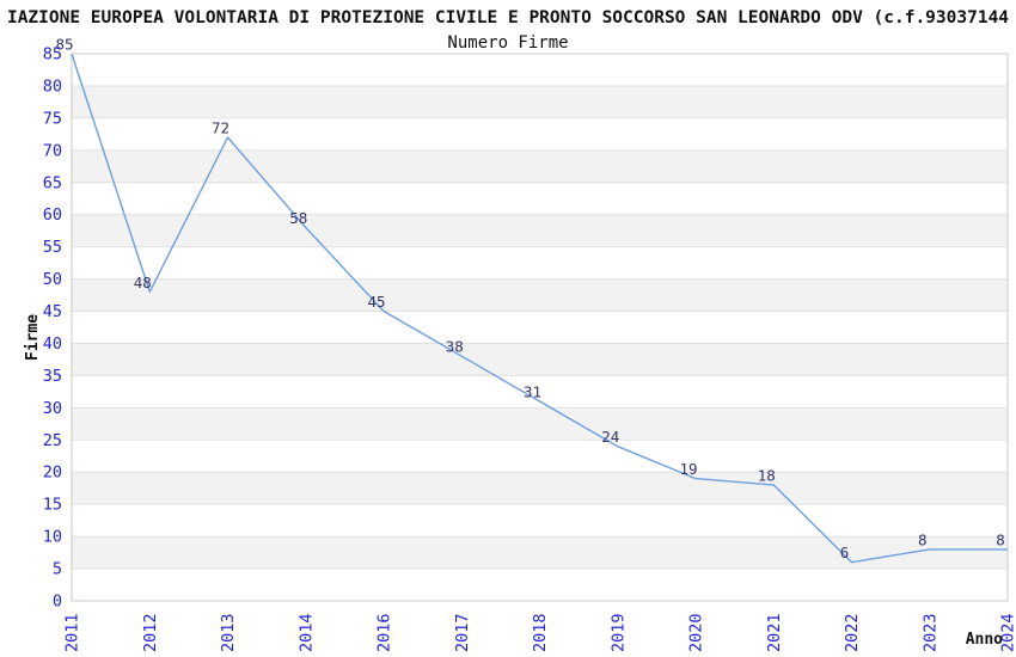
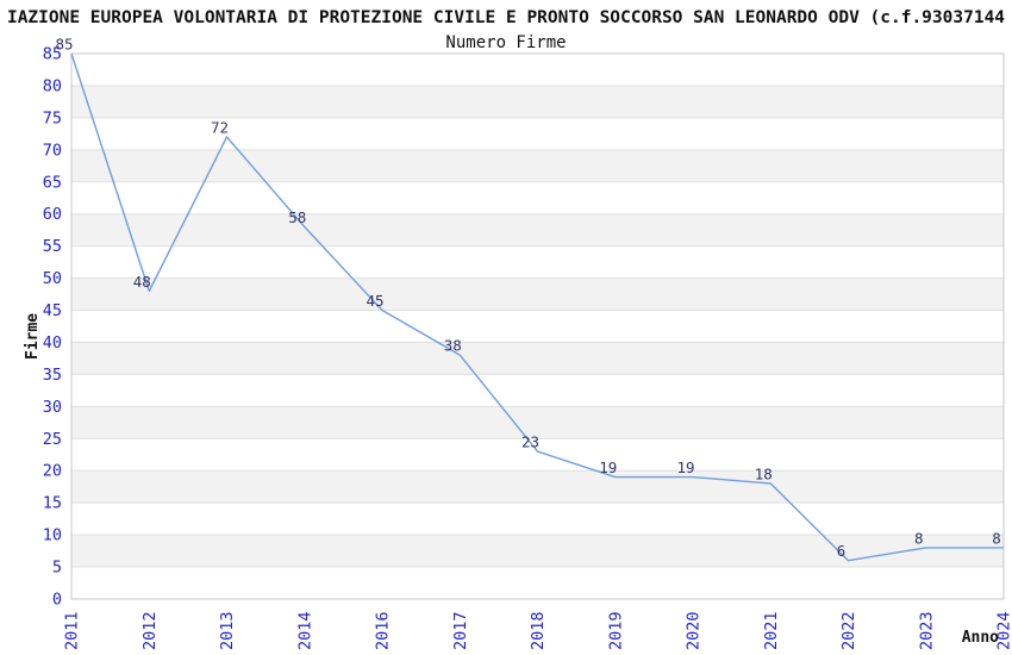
2018: 31 -> 23
2019: 24 -> 19
